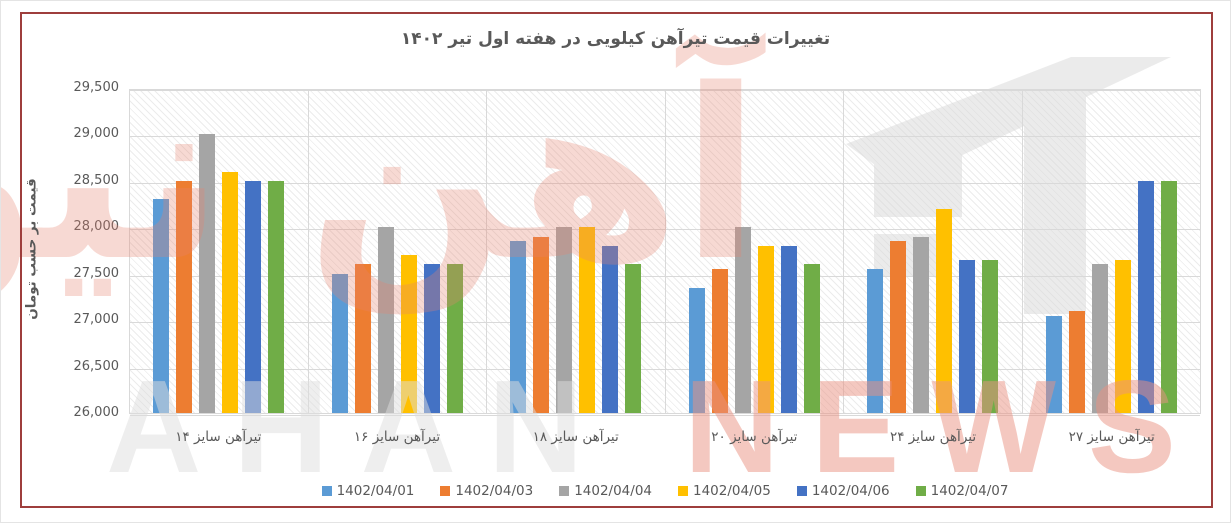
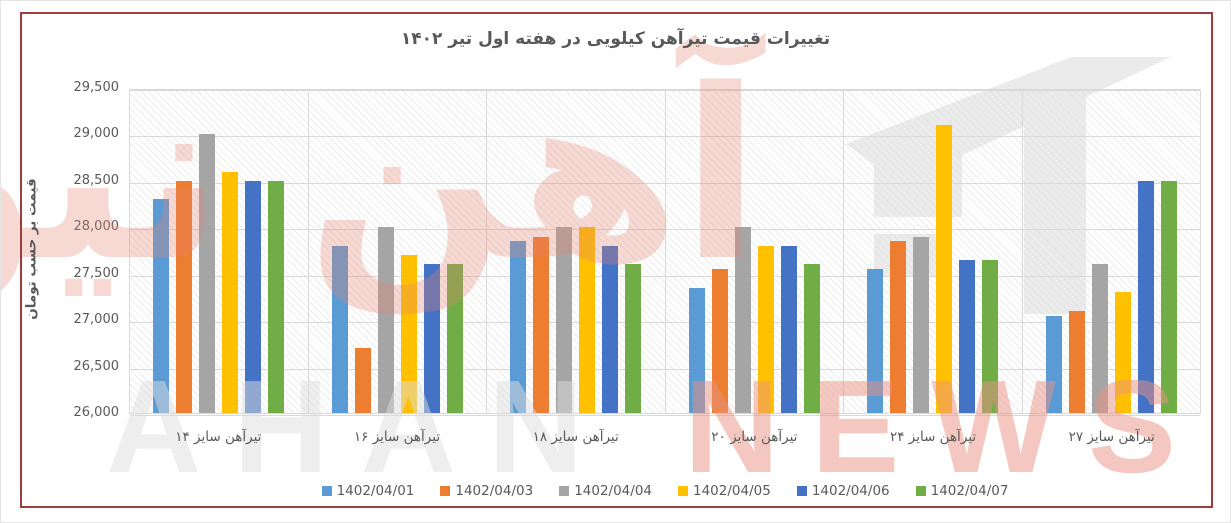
1402/04/01/تیرآهن سایز ۱۶: 27500 -> 27800
1402/04/03/تیرآهن سایز ۱۶: 27600 -> 26700
1402/04/05/تیرآهن سایز ۲۴: 28200 -> 29100
1402/04/05/تیرآهن سایز ۲۷: 27600 -> 27300
